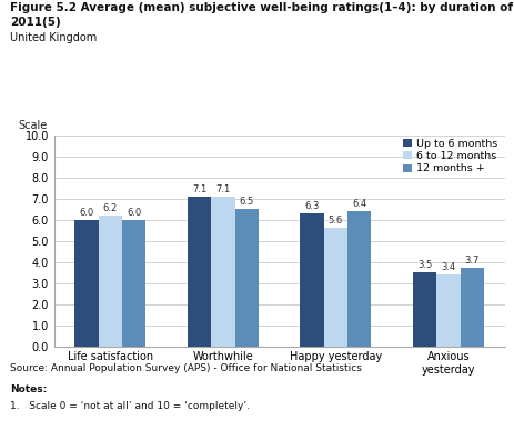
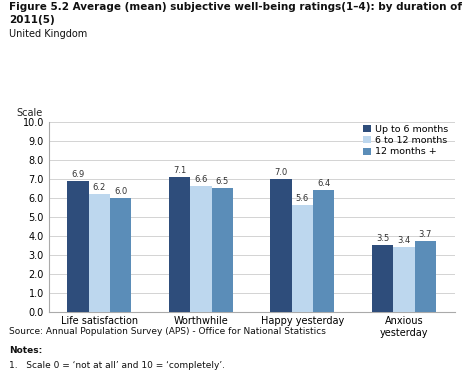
Up to 6 months/Life satisfaction: 6.0 -> 6.9
6 to 12 months/Worthwhile: 7.1 -> 6.6
Up to 6 months/Happy yesterday: 6.3 -> 7.0
